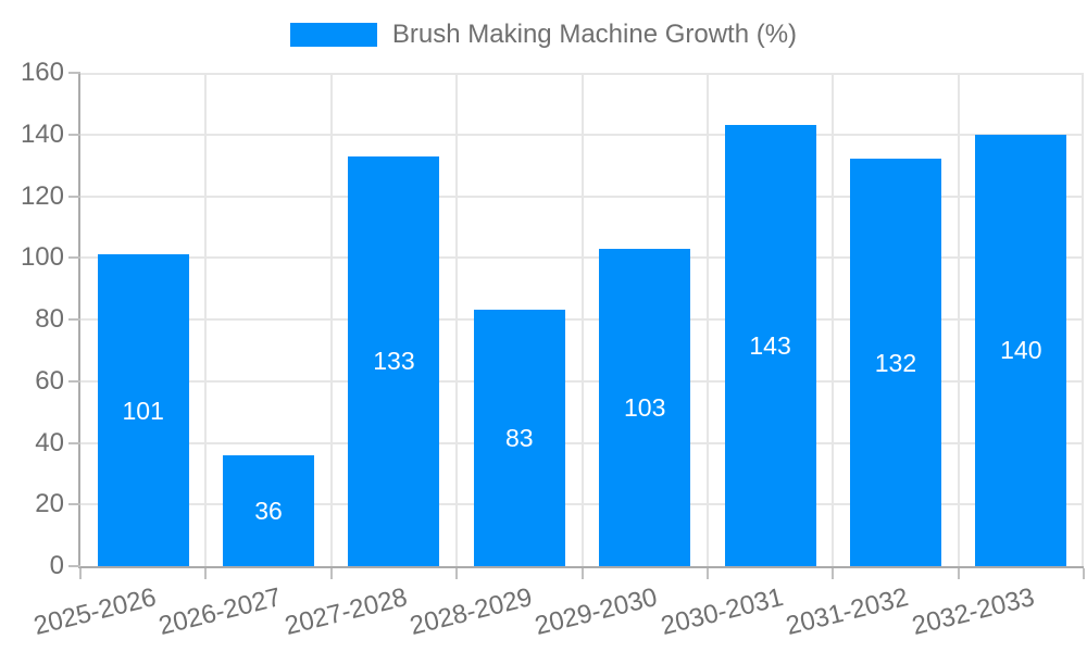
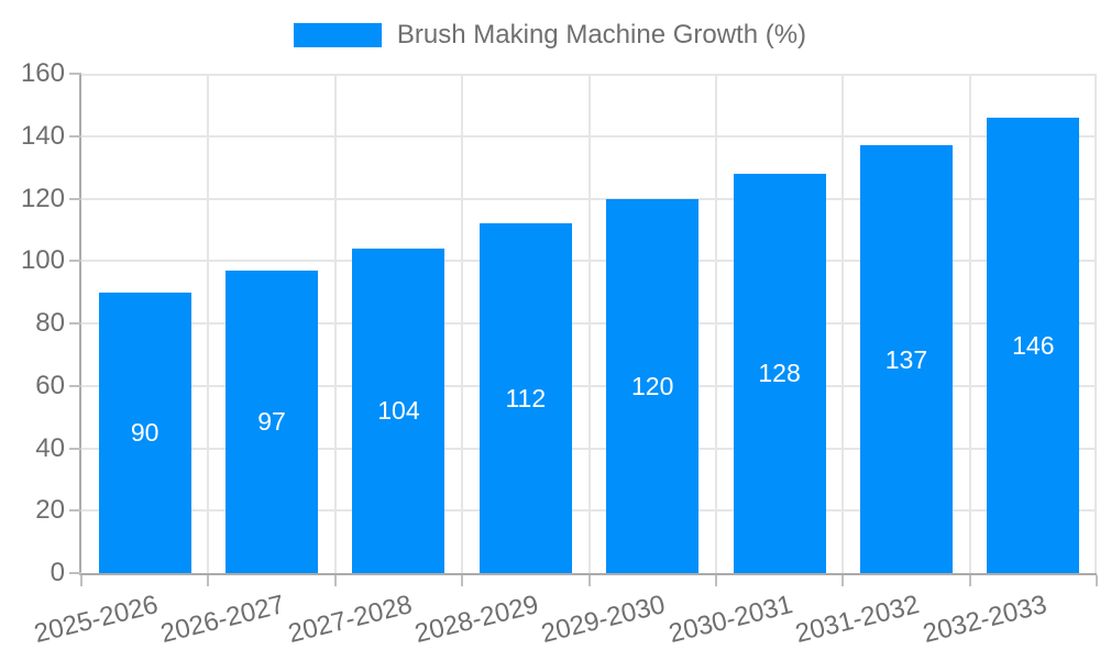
2025-2026: 101 -> 90
2026-2027: 36 -> 97
2027-2028: 133 -> 104
2028-2029: 83 -> 112
2029-2030: 103 -> 120
2030-2031: 143 -> 128
2031-2032: 132 -> 137
2032-2033: 140 -> 146
